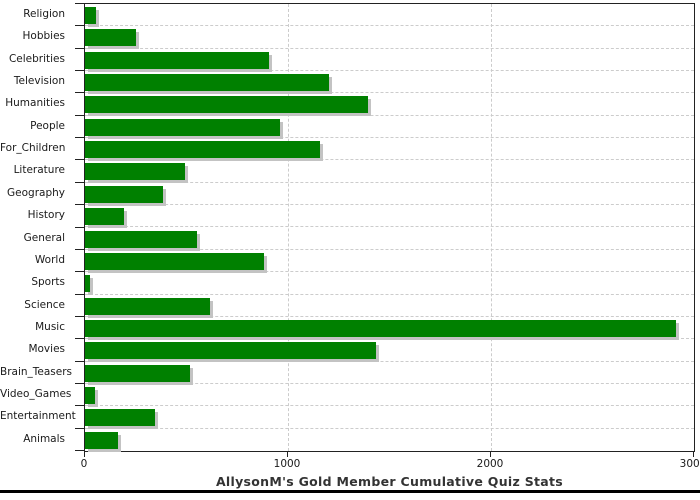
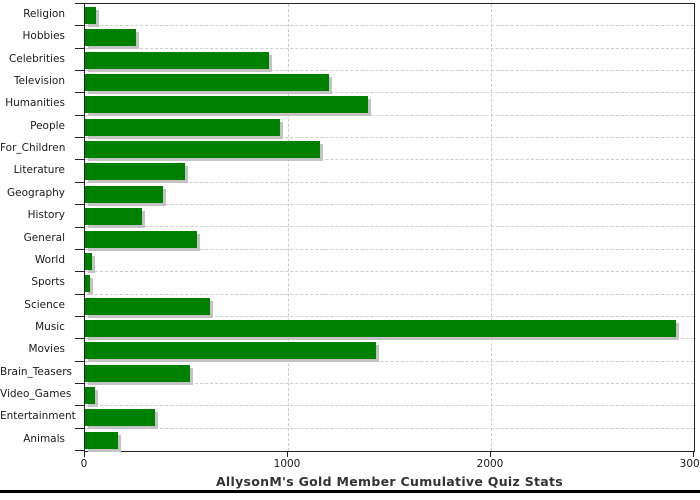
History: 190 -> 280
World: 880 -> 40
